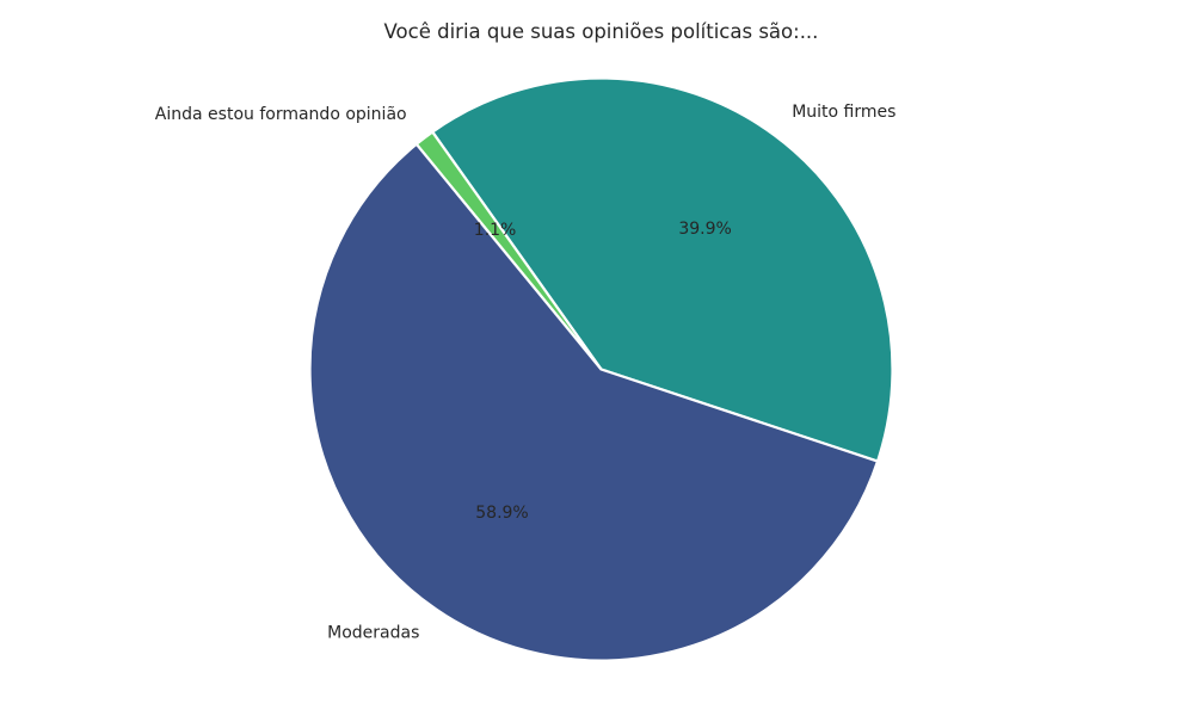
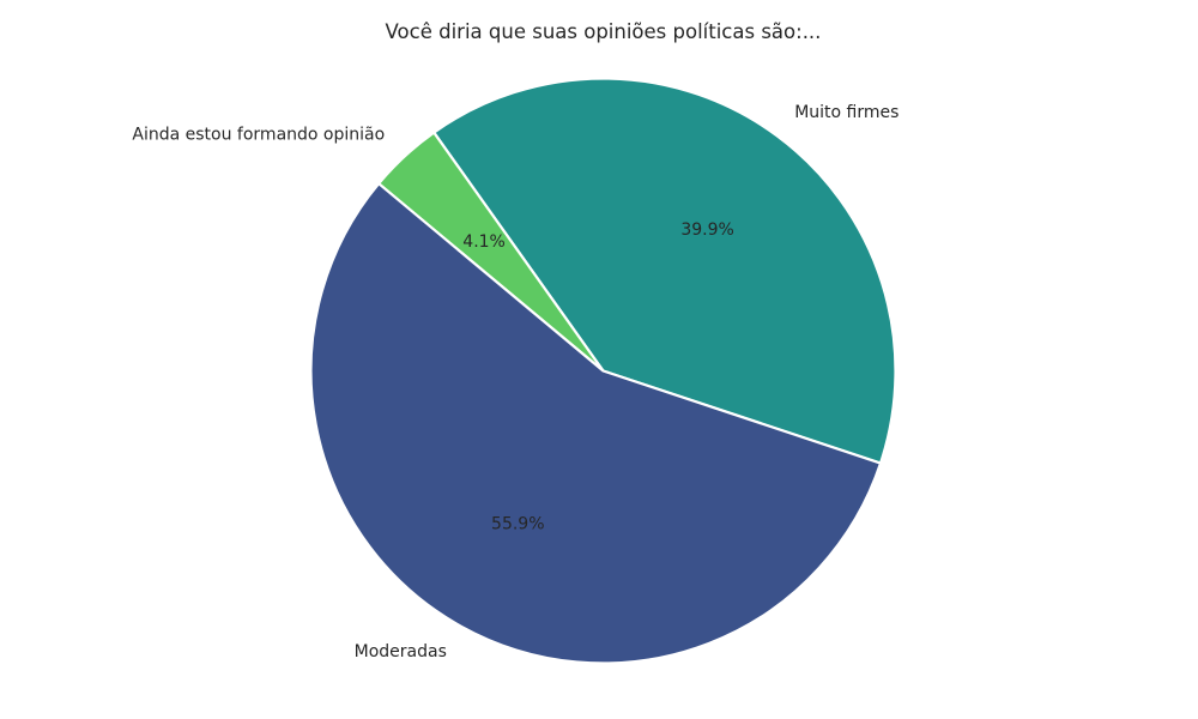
Ainda estou formando opinião: 1.1% -> 4.1%
Moderadas: 58.9% -> 55.9%
